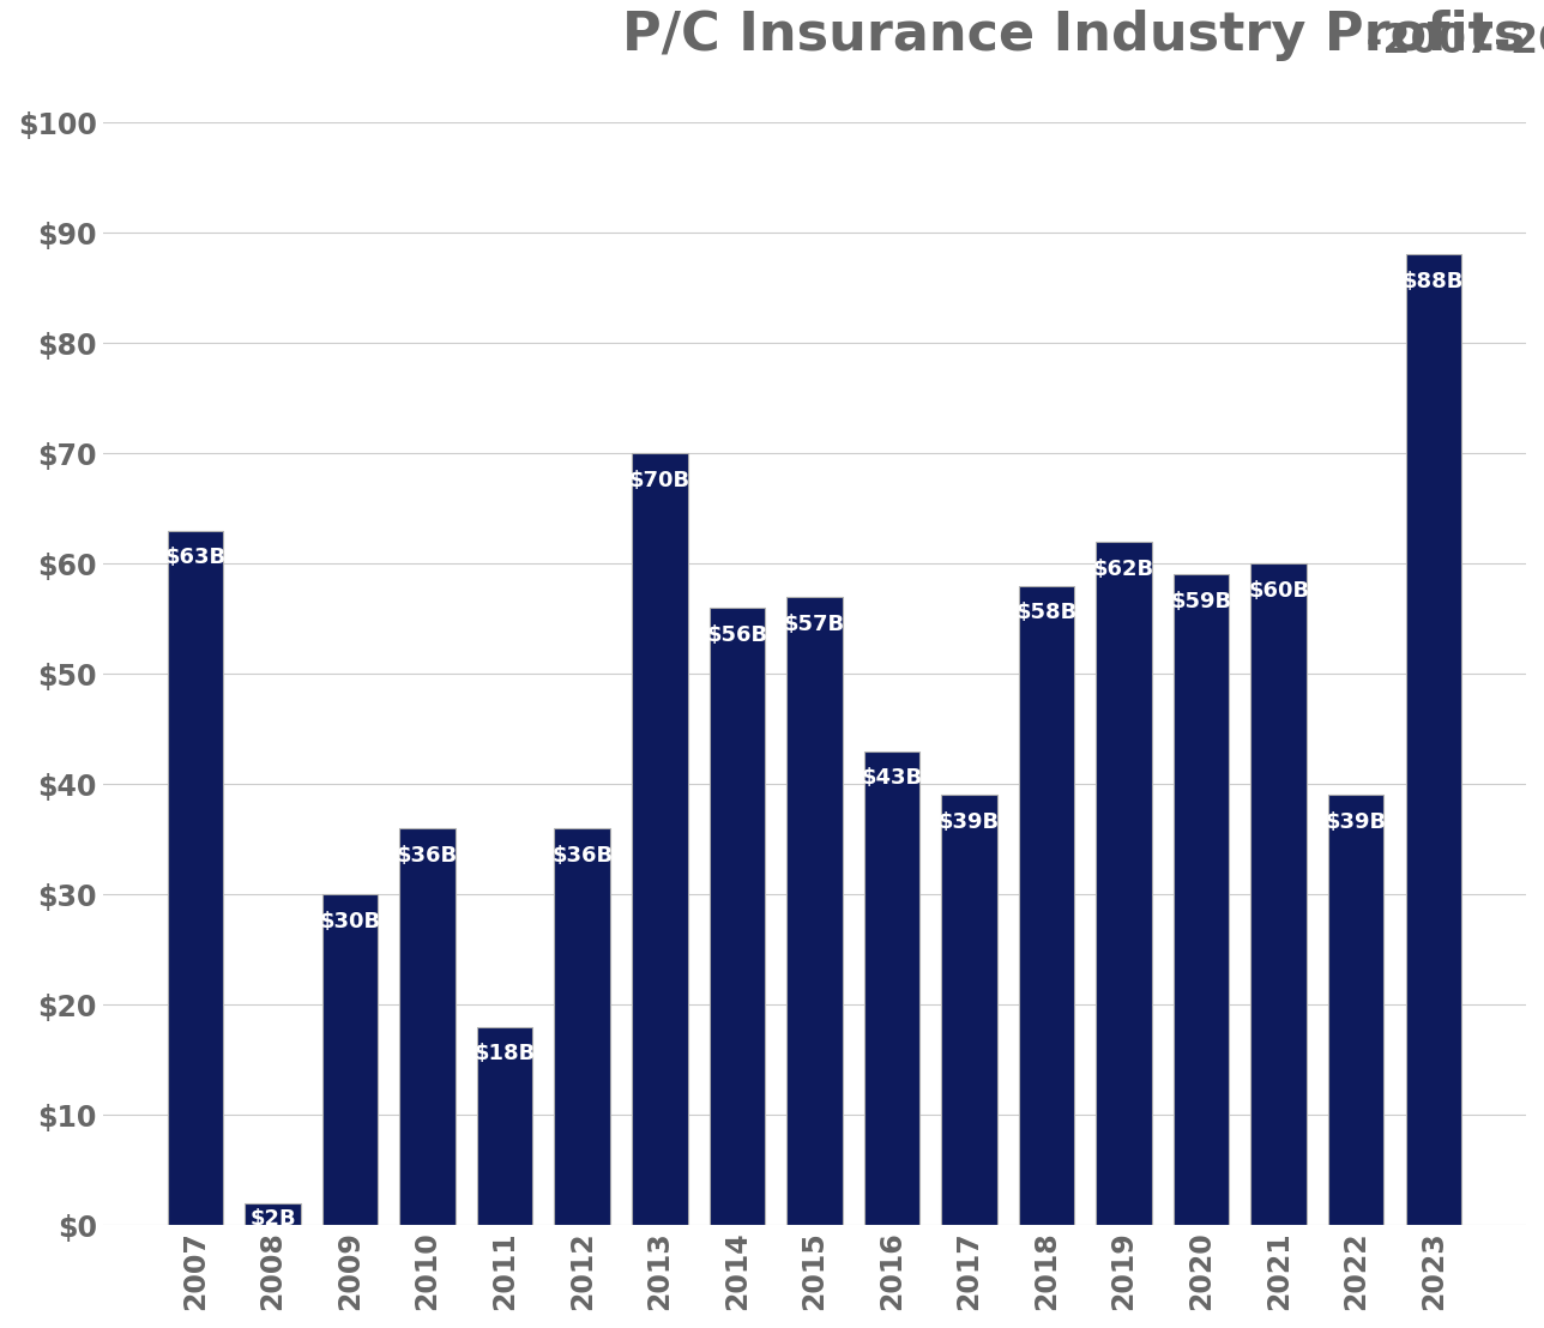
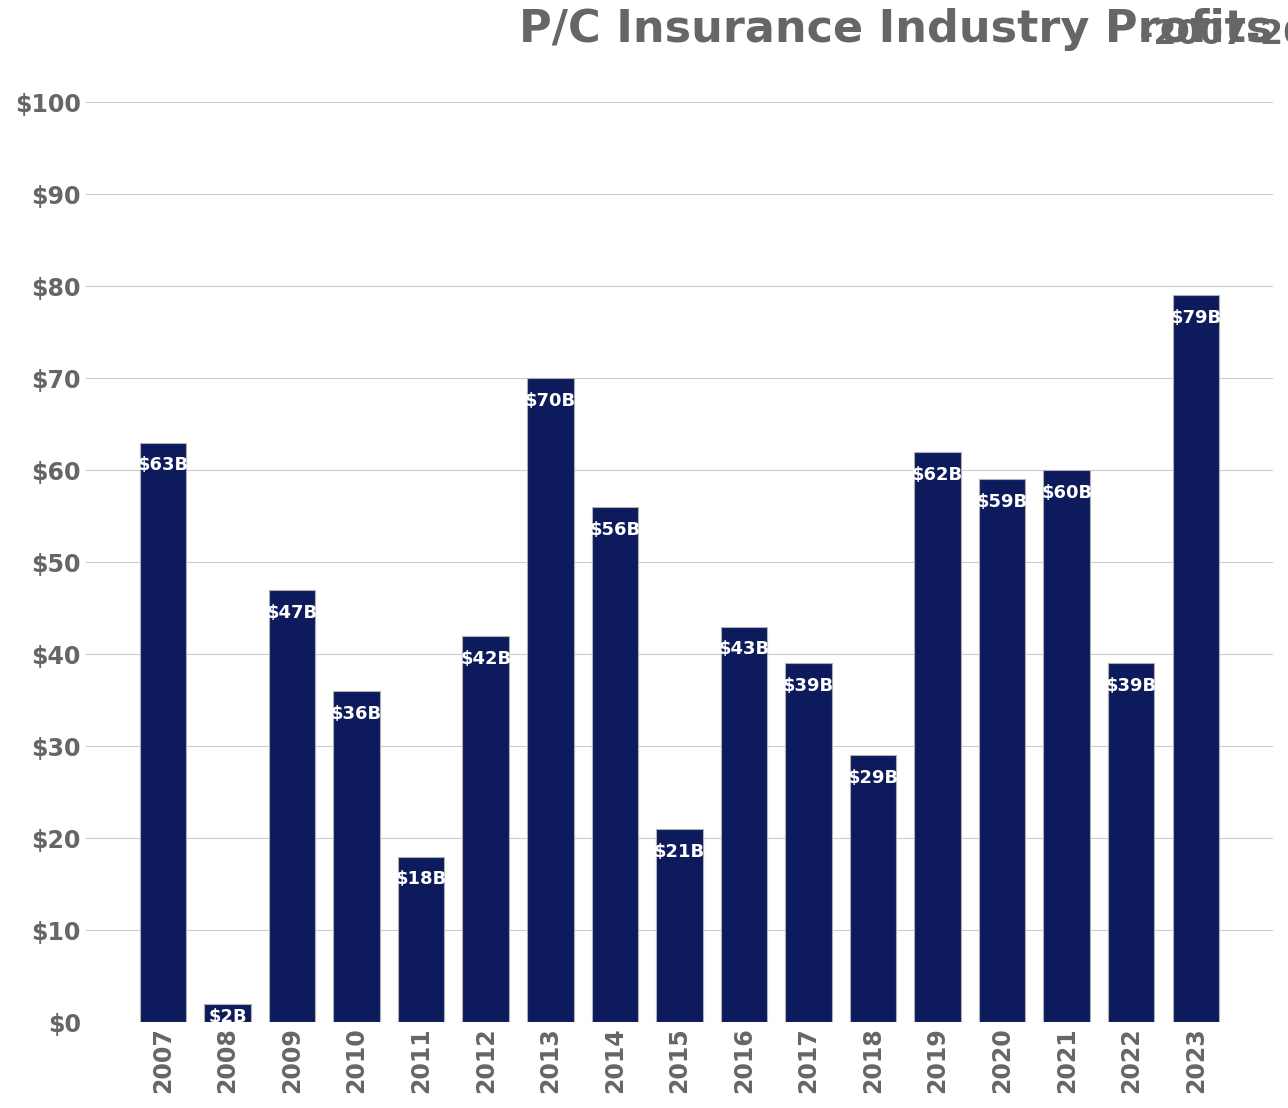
2009: $30B -> $47B
2012: $36B -> $42B
2015: $57B -> $21B
2018: $58B -> $29B
2023: $88B -> $79B
